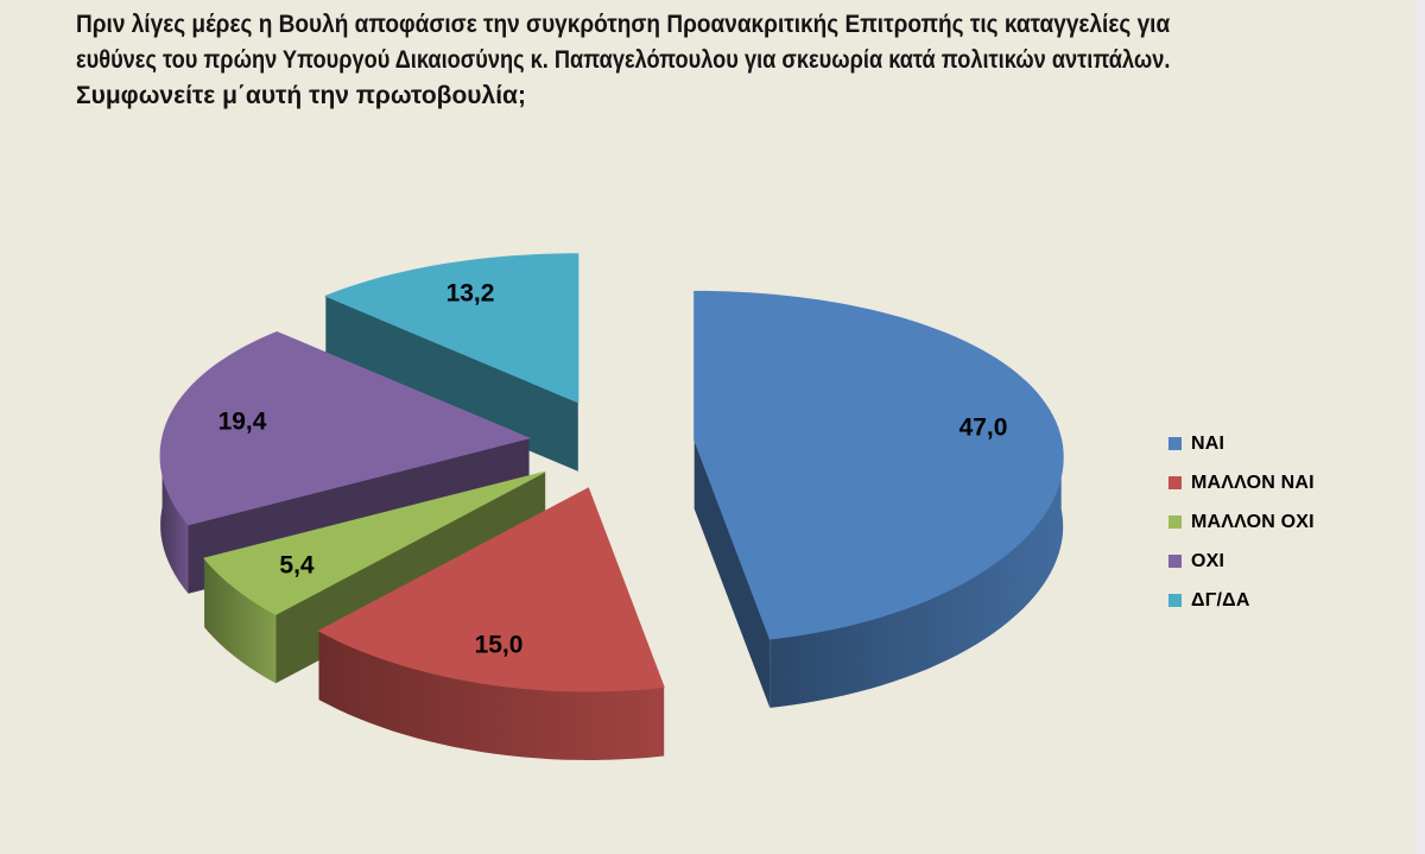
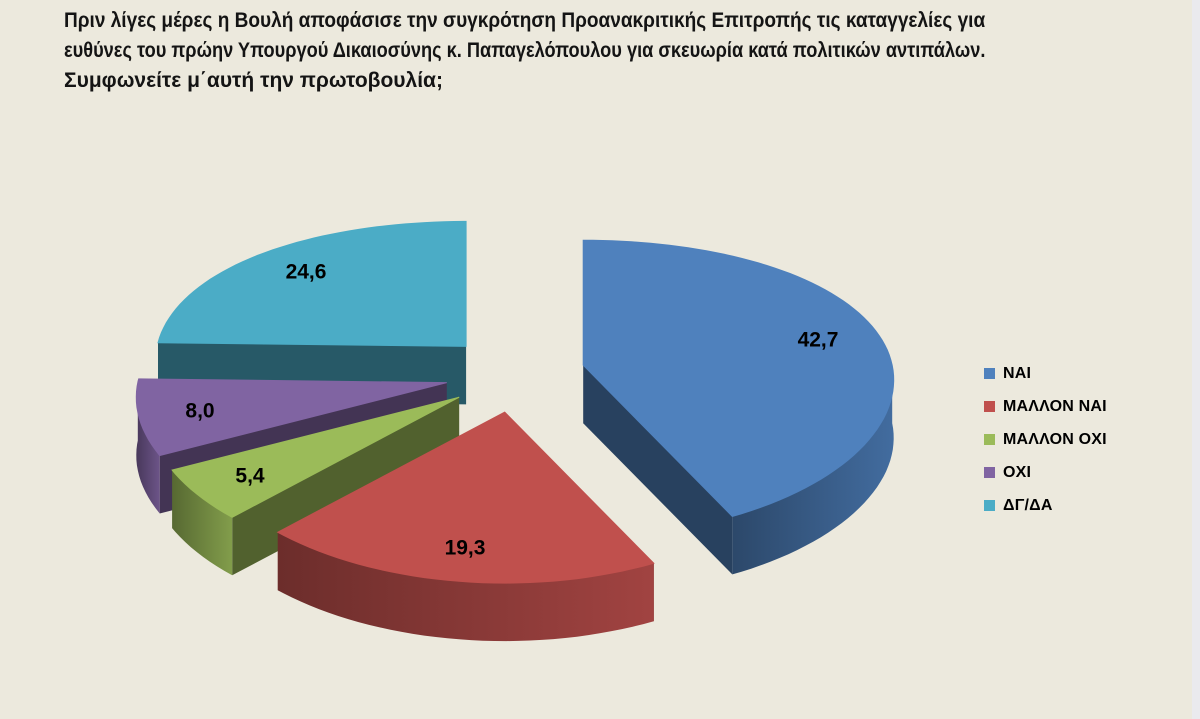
ΝΑΙ: 47,0 -> 42,7
ΜΑΛΛΟΝ ΝΑΙ: 15,0 -> 19,3
ΟΧΙ: 19,4 -> 8,0
ΔΓ/ΔΑ: 13,2 -> 24,6
